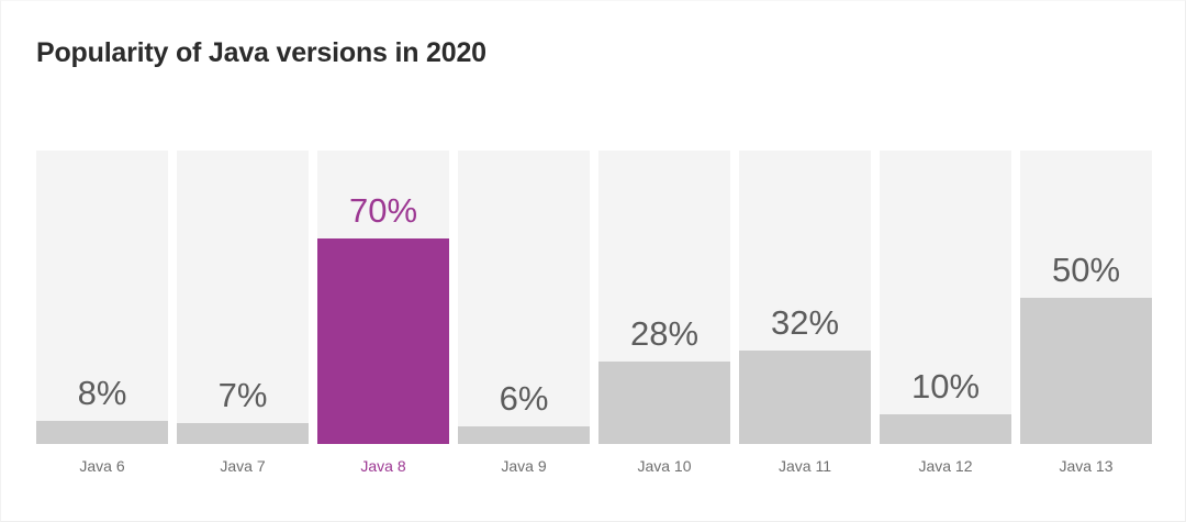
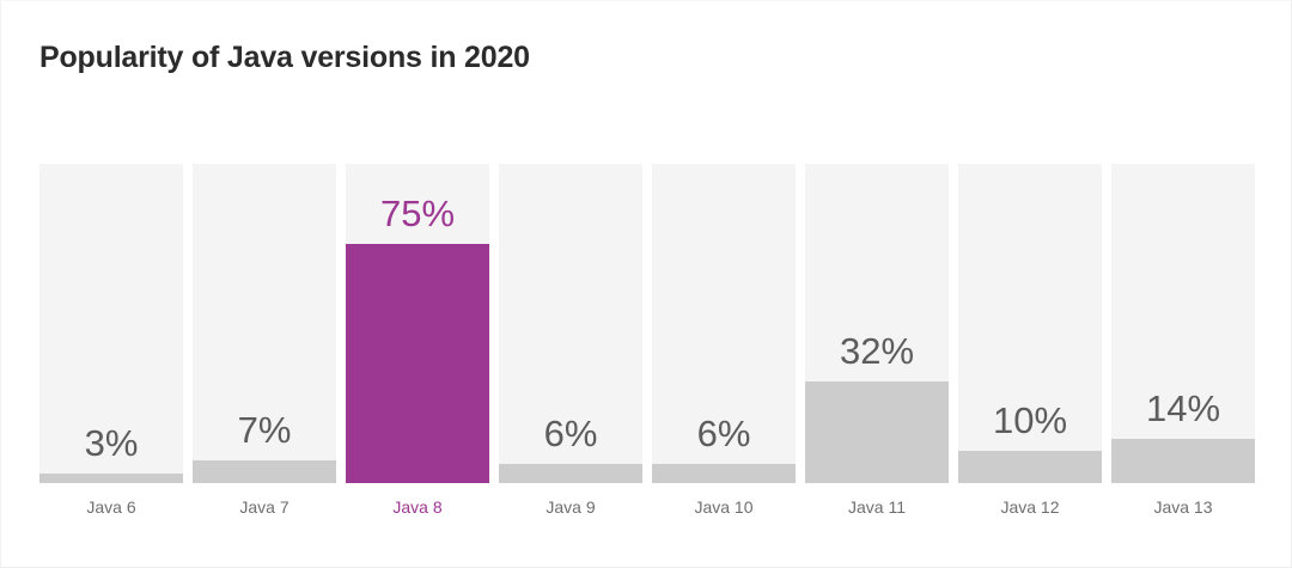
Java 6: 8% -> 3%
Java 8: 70% -> 75%
Java 10: 28% -> 6%
Java 13: 50% -> 14%
